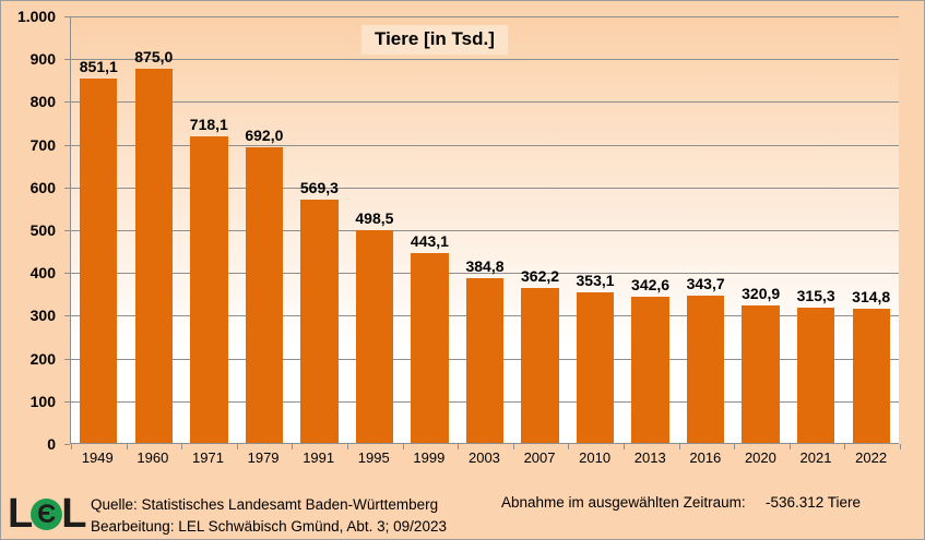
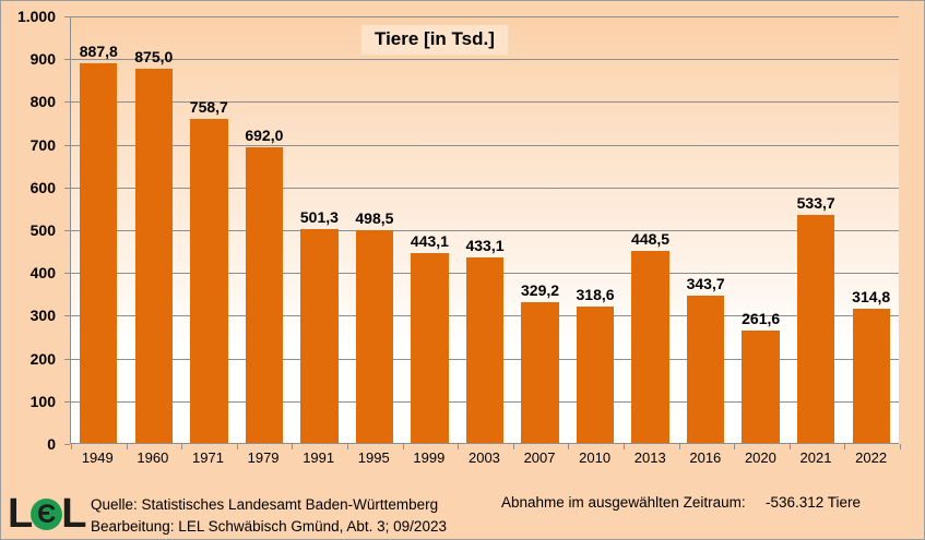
1949: 851,1 -> 887,8
1971: 718,1 -> 758,7
1991: 569,3 -> 501,3
2003: 384,8 -> 433,1
2007: 362,2 -> 329,2
2010: 353,1 -> 318,6
2013: 342,6 -> 448,5
2020: 320,9 -> 261,6
2021: 315,3 -> 533,7
